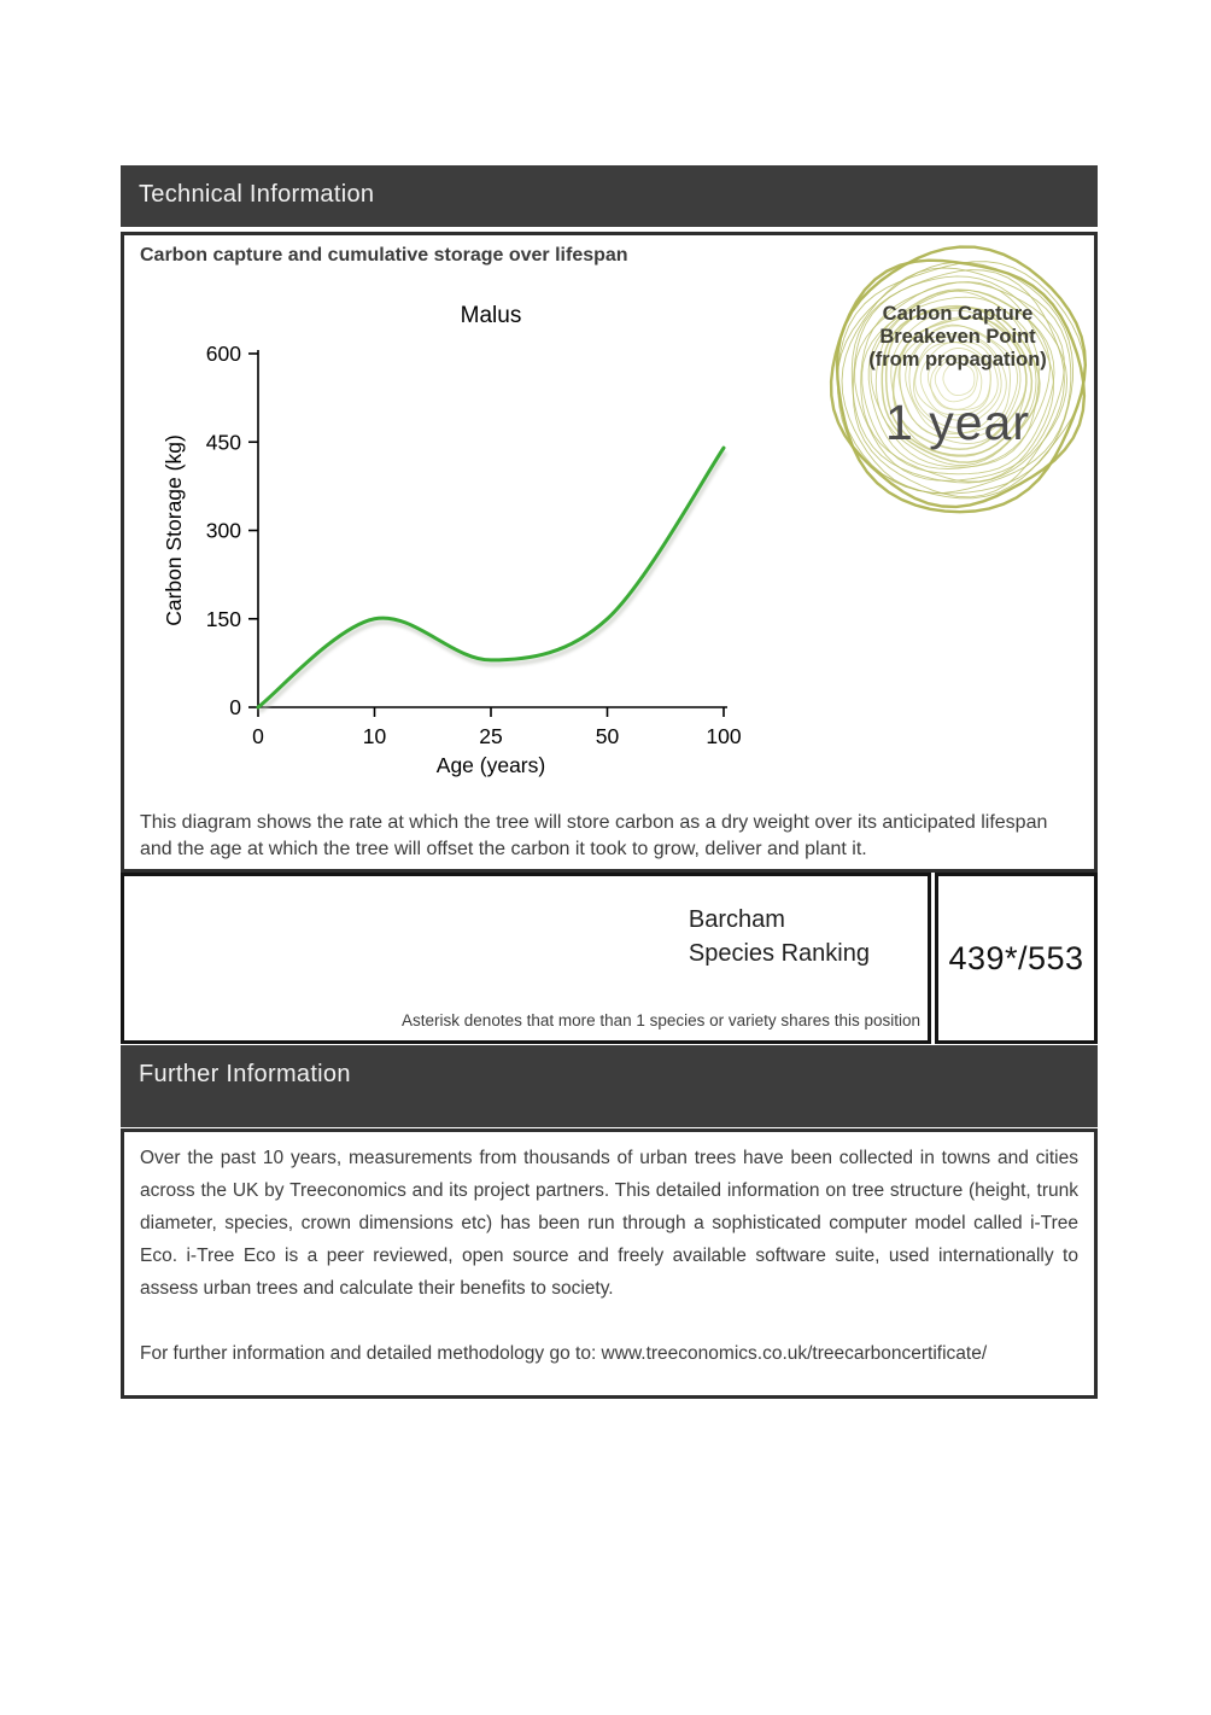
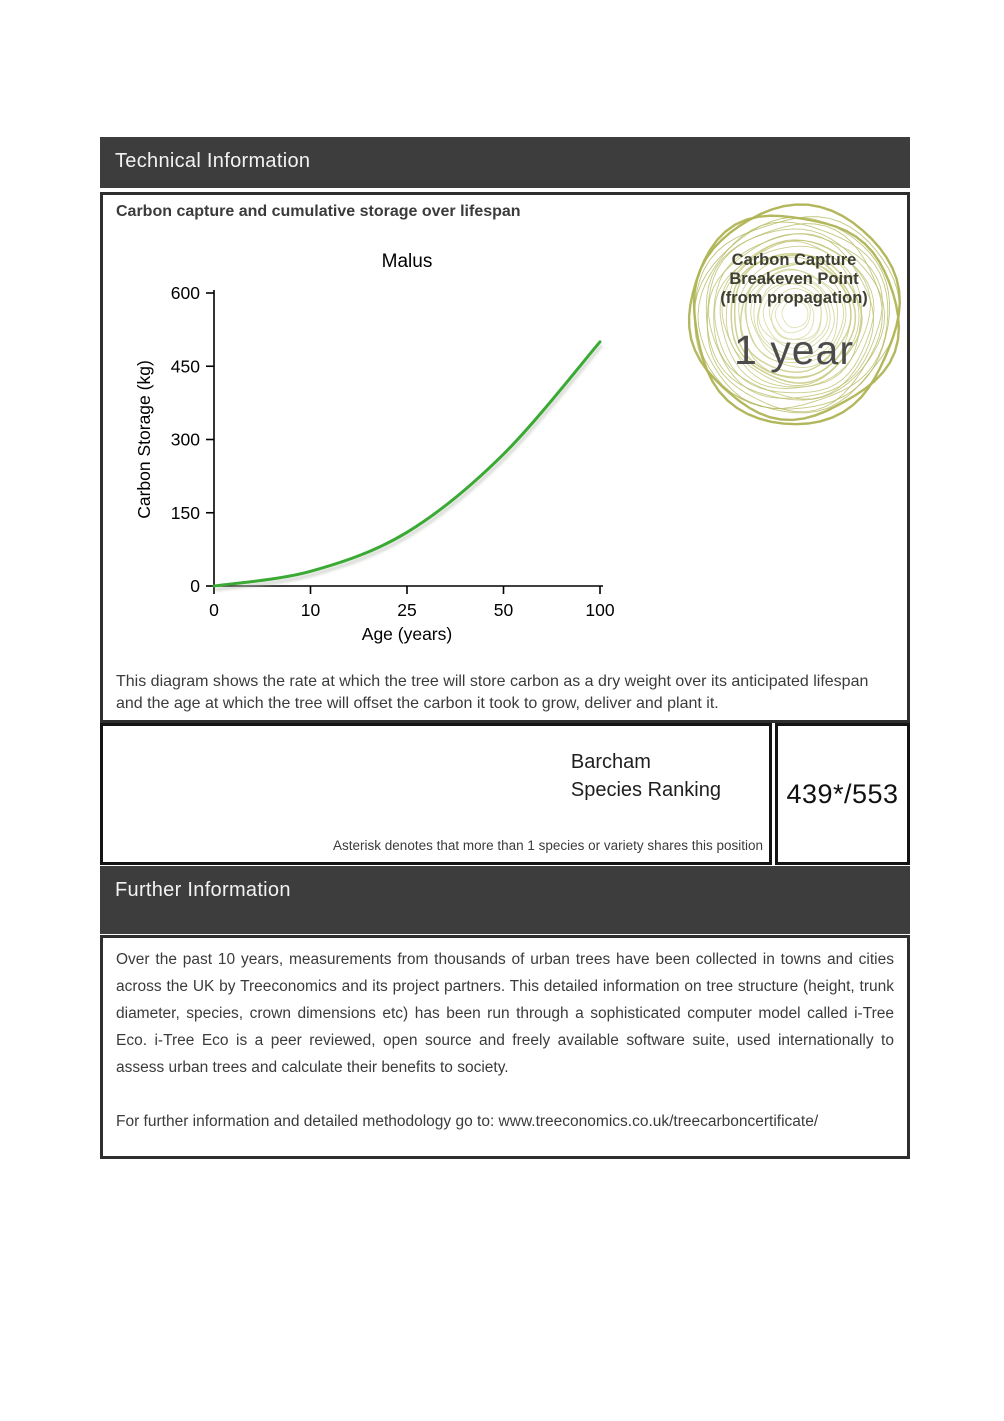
10: 150 -> 30
25: 80 -> 110
50: 150 -> 270
100: 440 -> 500
